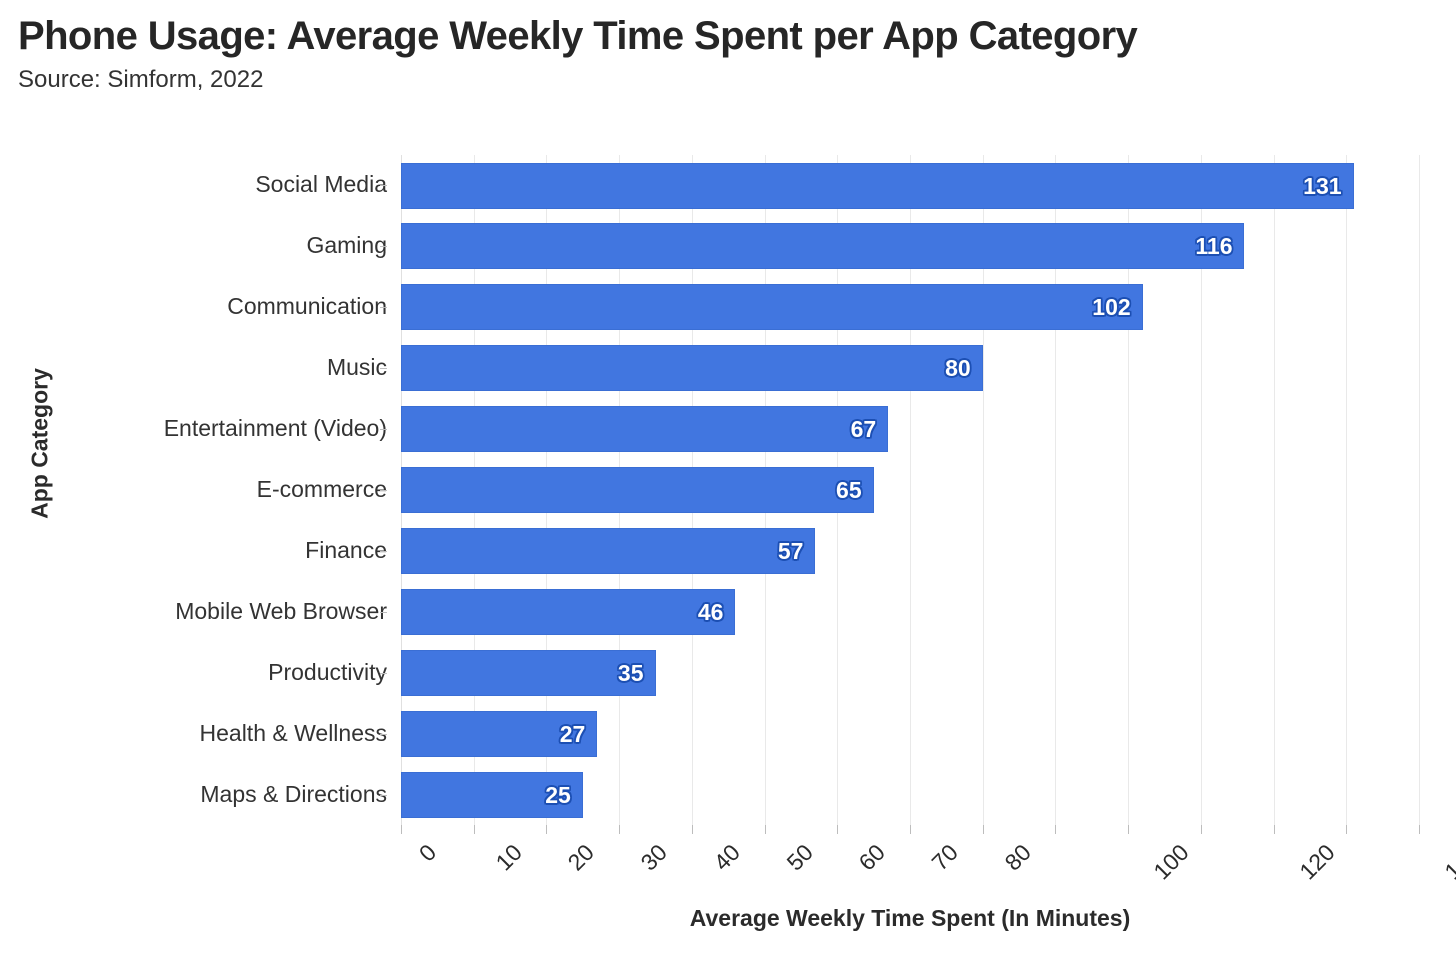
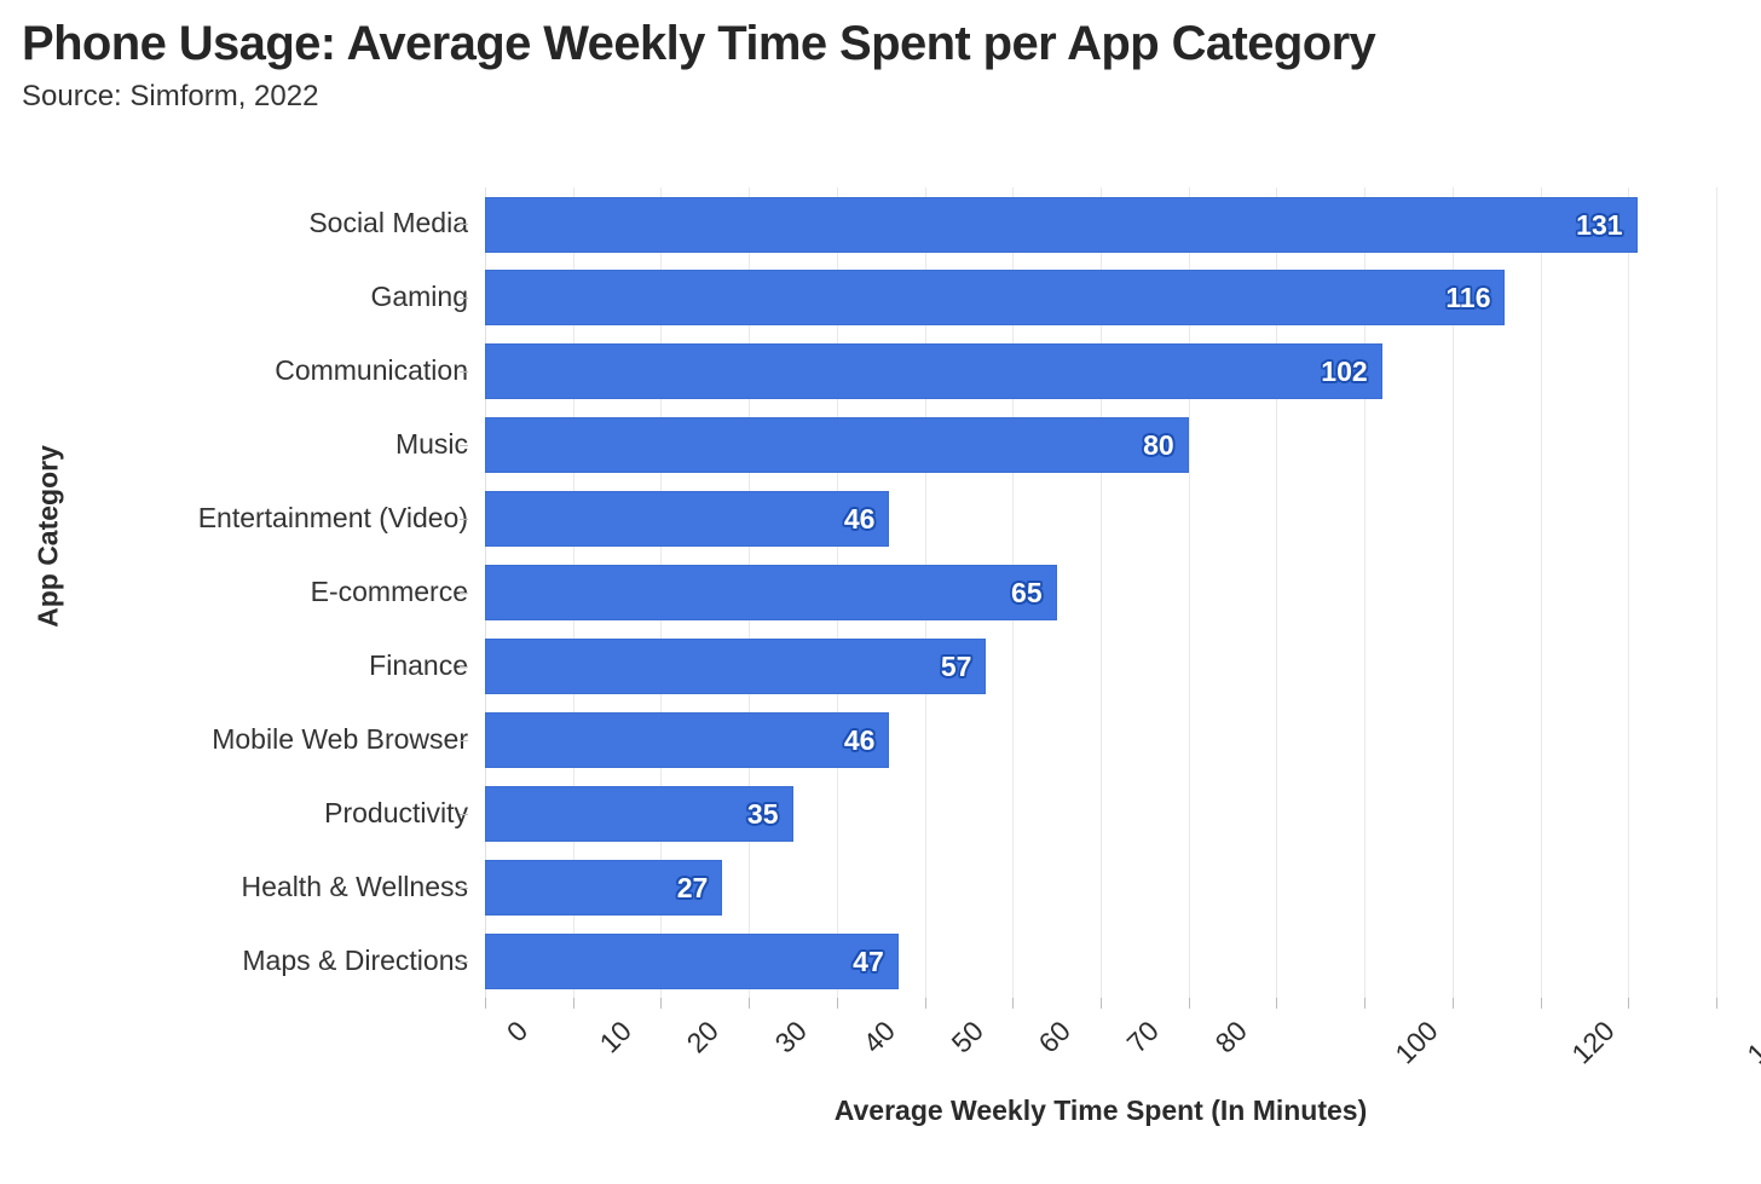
Entertainment (Video): 67 -> 46
Maps & Directions: 25 -> 47
